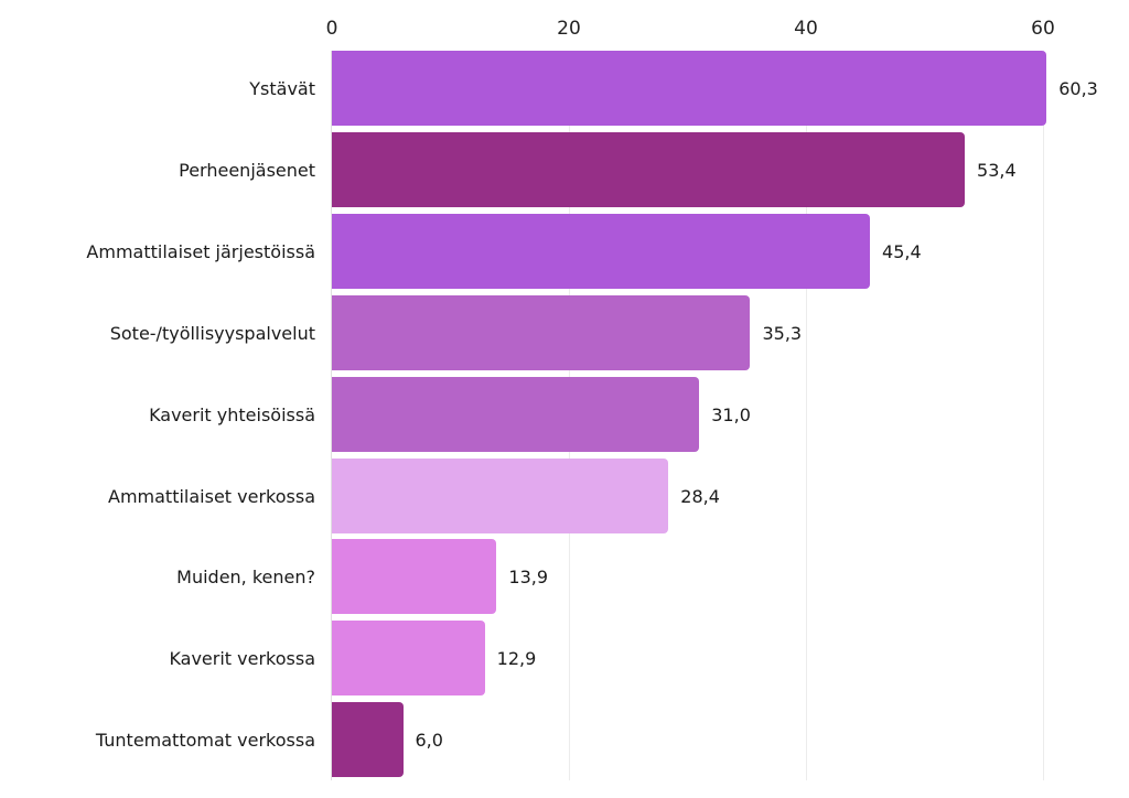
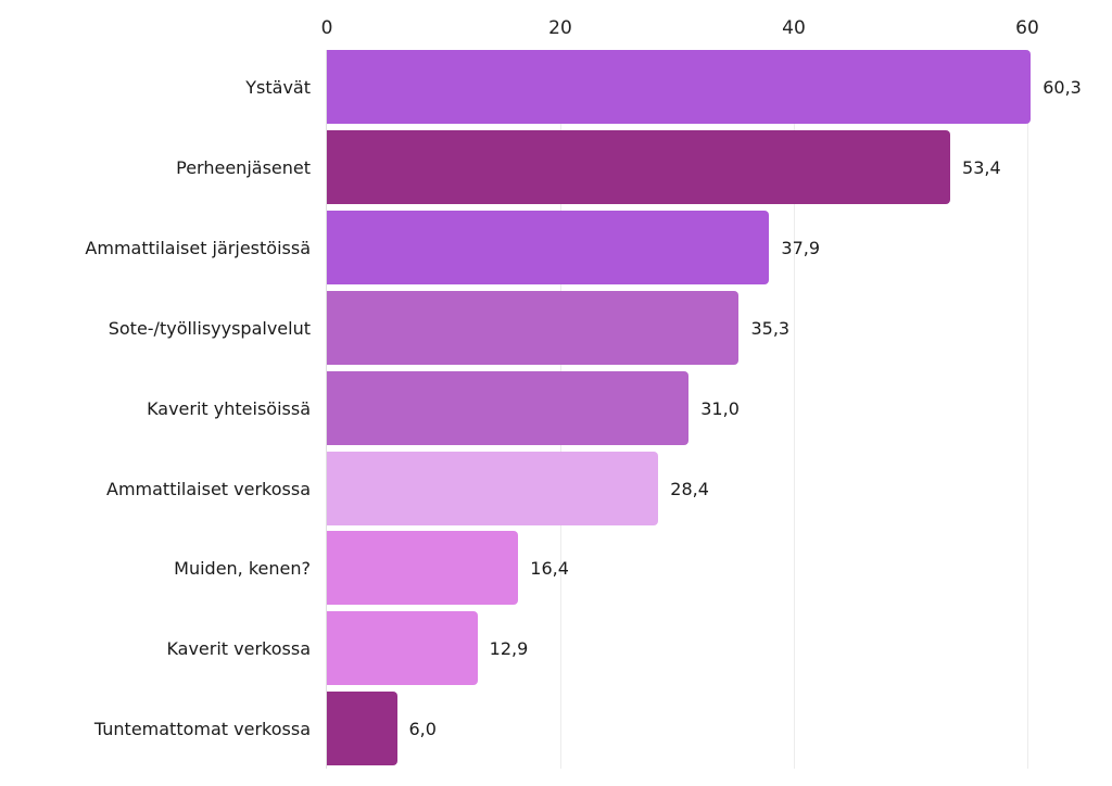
Ammattilaiset järjestöissä: 45,4 -> 37,9
Muiden, kenen?: 13,9 -> 16,4
